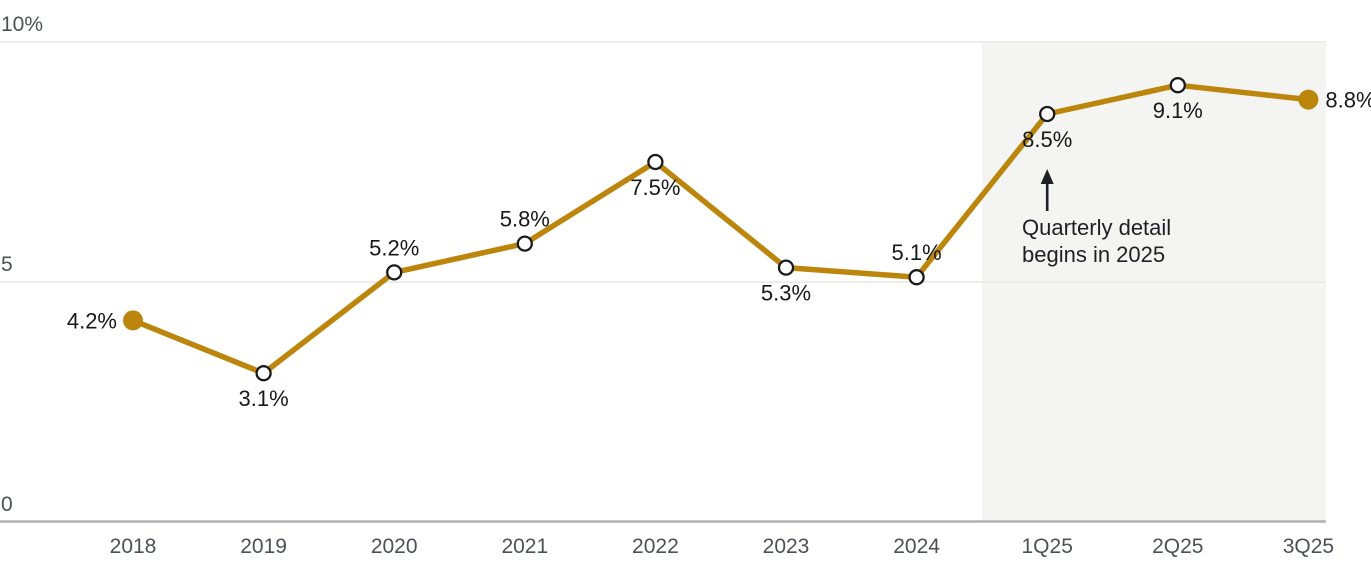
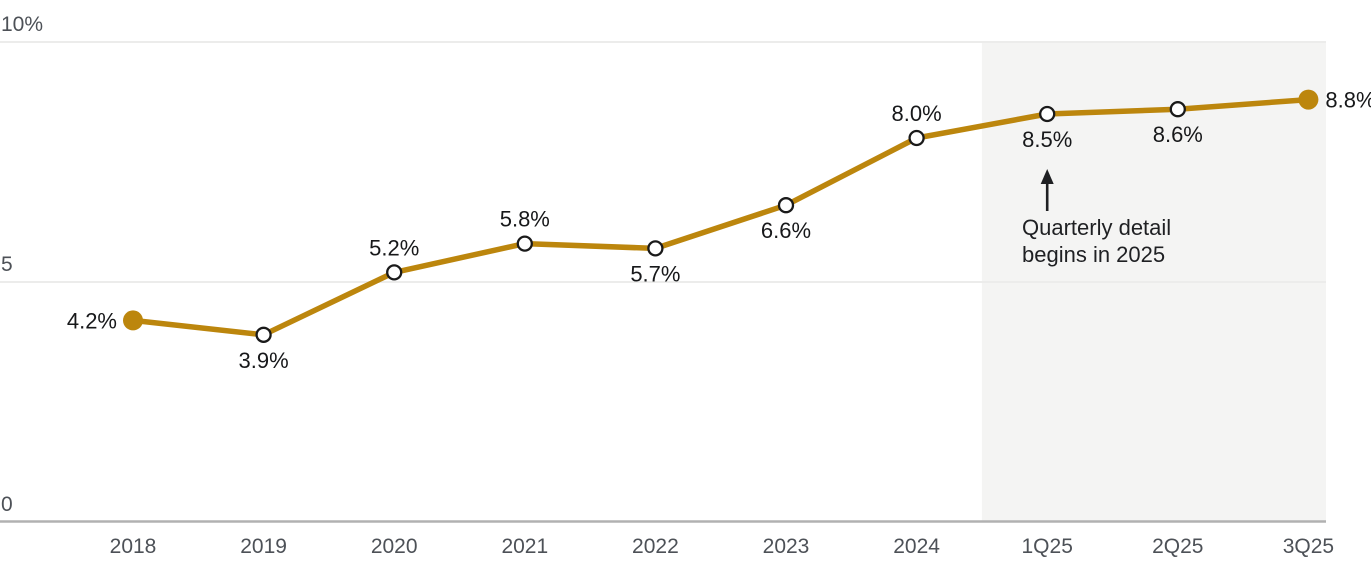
2019: 3.1% -> 3.9%
2022: 7.5% -> 5.7%
2023: 5.3% -> 6.6%
2024: 5.1% -> 8.0%
2Q25: 9.1% -> 8.6%
